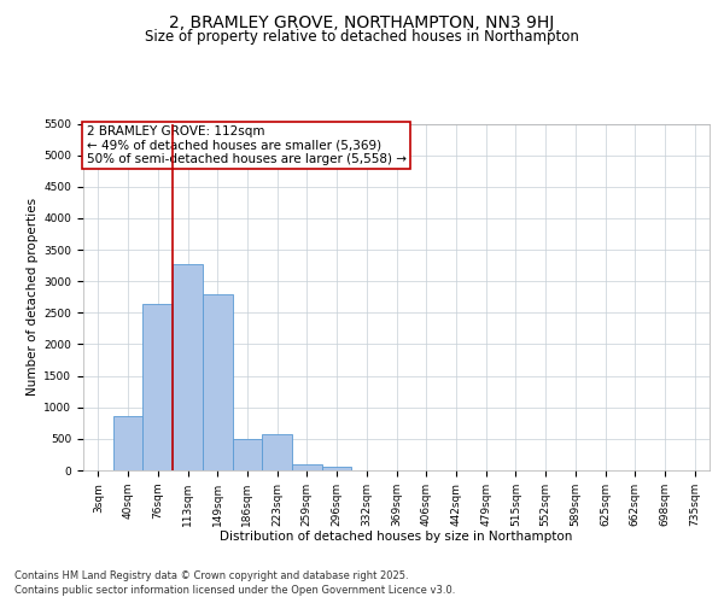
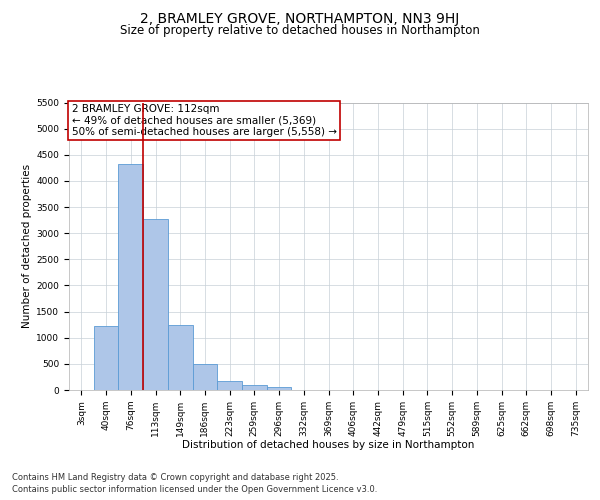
40sqm: 860 -> 1220
76sqm: 2640 -> 4320
149sqm: 2800 -> 1240
223sqm: 580 -> 170
